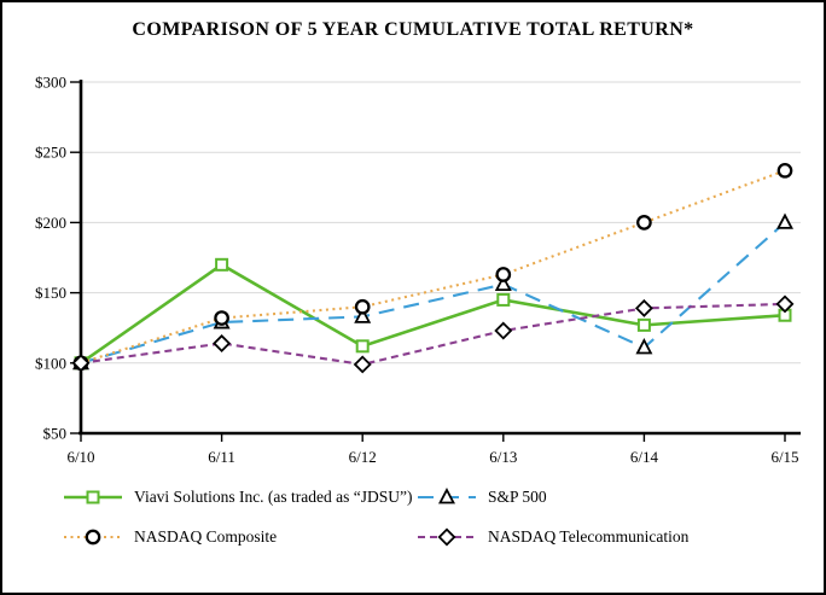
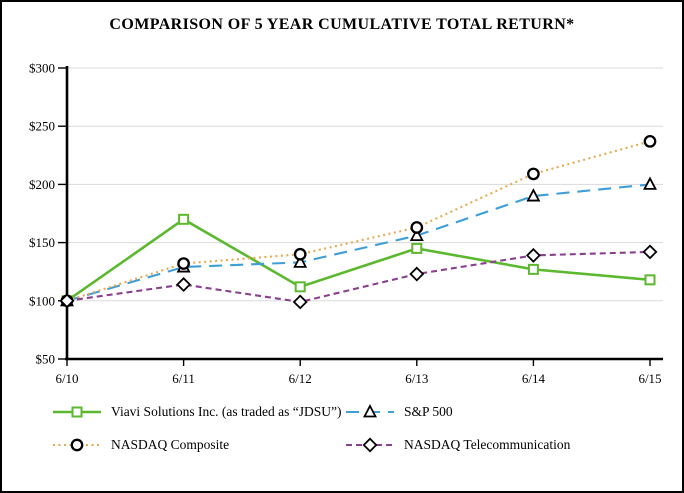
S&P 500/6/14: $111 -> $190
NASDAQ Composite/6/14: $200 -> $209
Viavi Solutions Inc. (as traded as “JDSU”)/6/15: $134 -> $118
